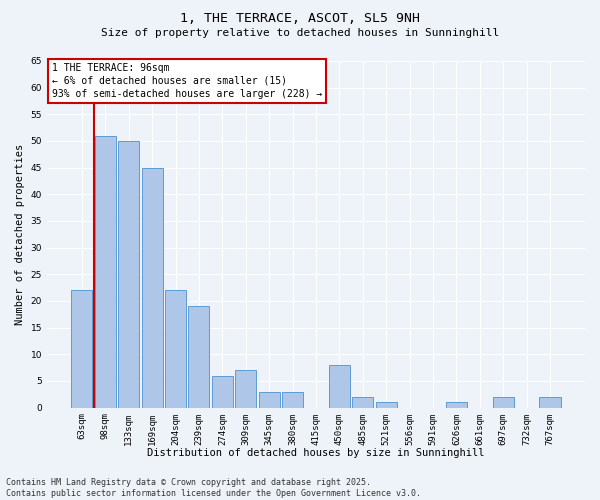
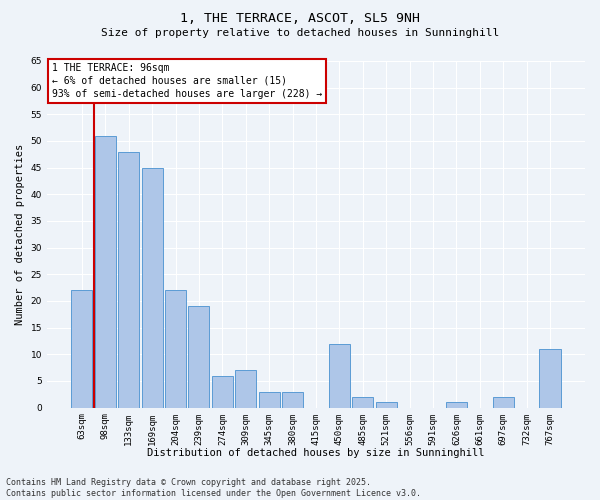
133sqm: 50 -> 48
450sqm: 8 -> 12
767sqm: 2 -> 11
